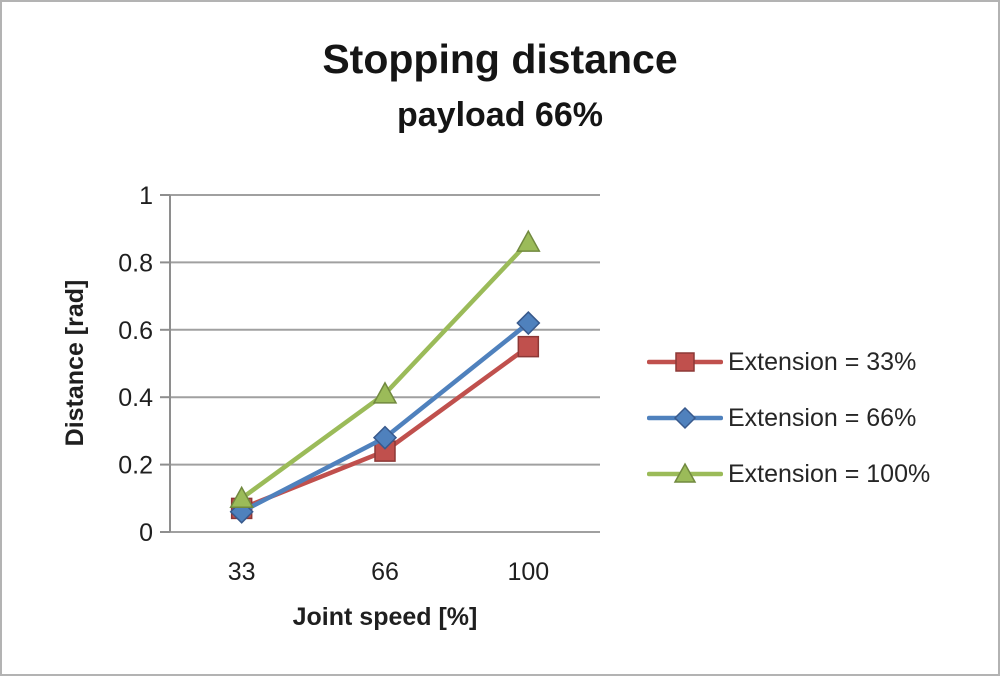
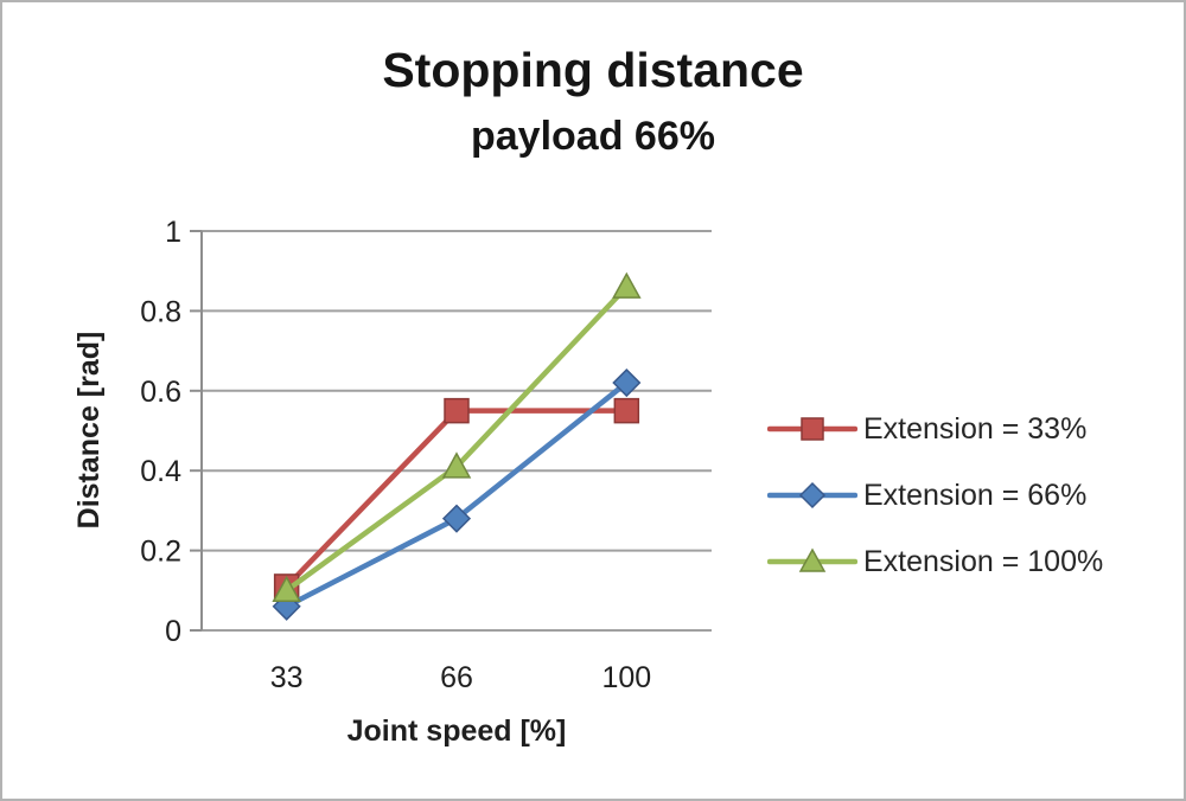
Extension = 33%/33: 0.07 -> 0.11
Extension = 33%/66: 0.24 -> 0.55
